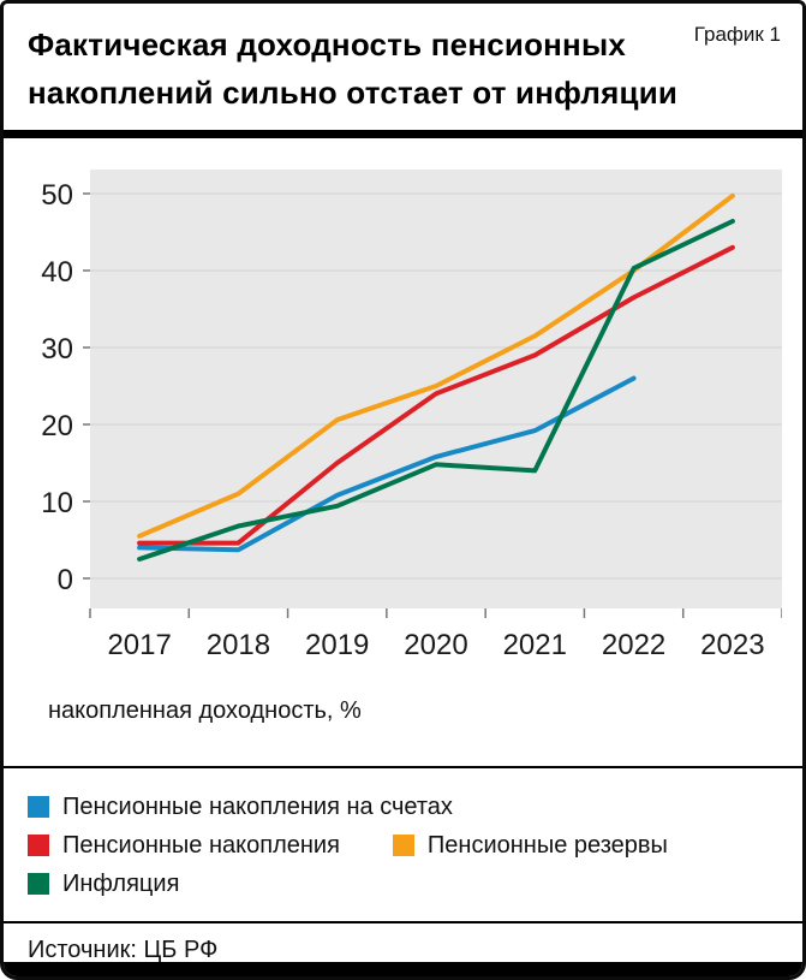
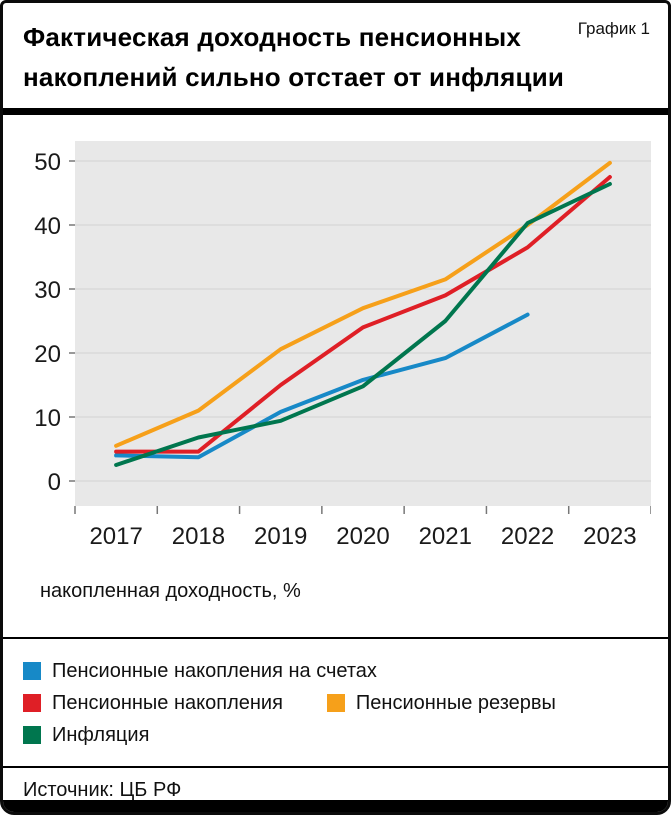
Пенсионные резервы/2020: 25 -> 27
Инфляция/2021: 14 -> 25
Пенсионные накопления/2023: 43 -> 48
